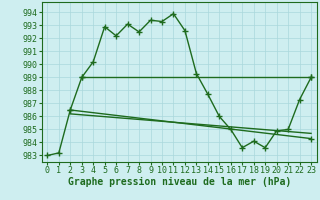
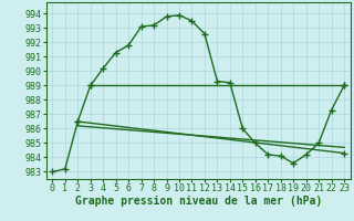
5: 992.9 -> 991.3
6: 992.2 -> 991.8
8: 992.5 -> 993.2
9: 993.4 -> 993.8
10: 993.3 -> 993.9
11: 993.9 -> 993.5
14: 987.7 -> 989.2
17: 983.6 -> 984.2
20: 984.9 -> 984.2
